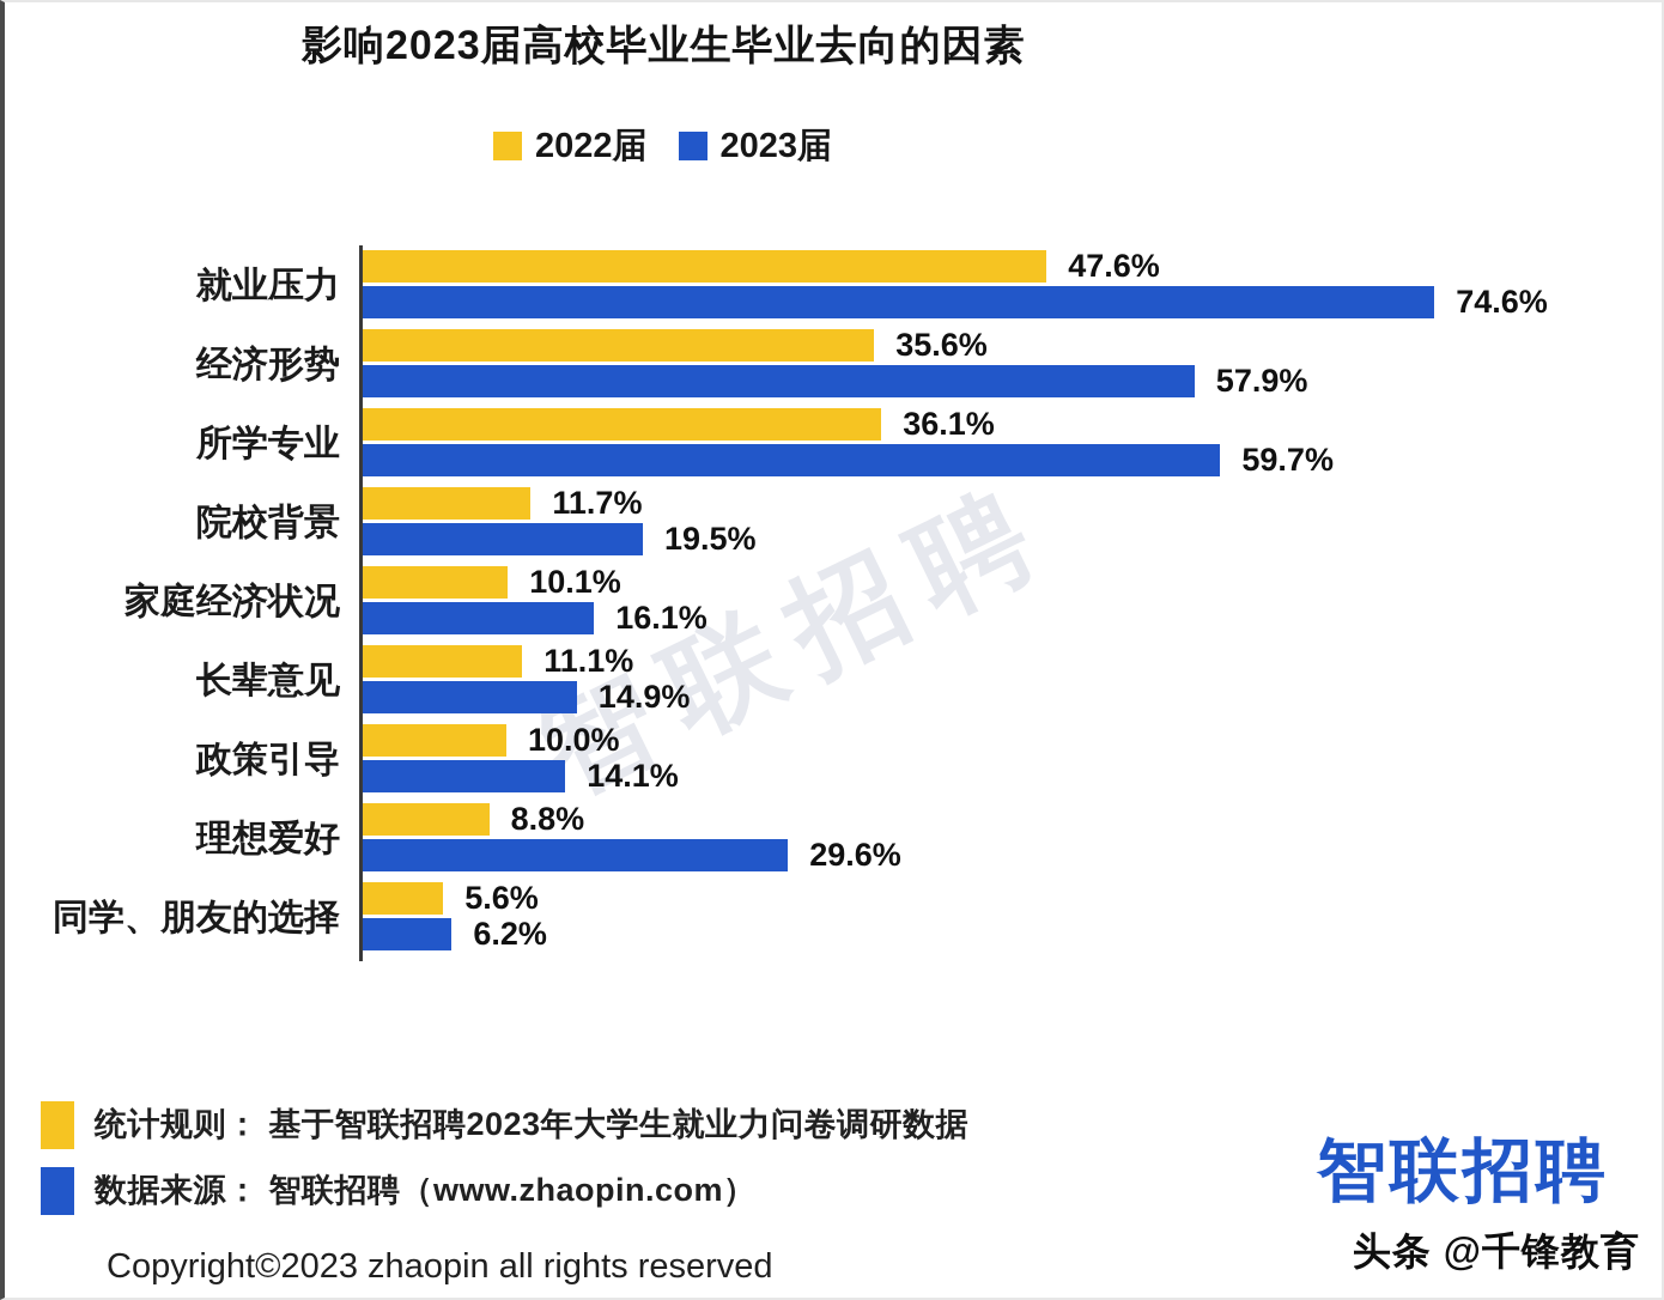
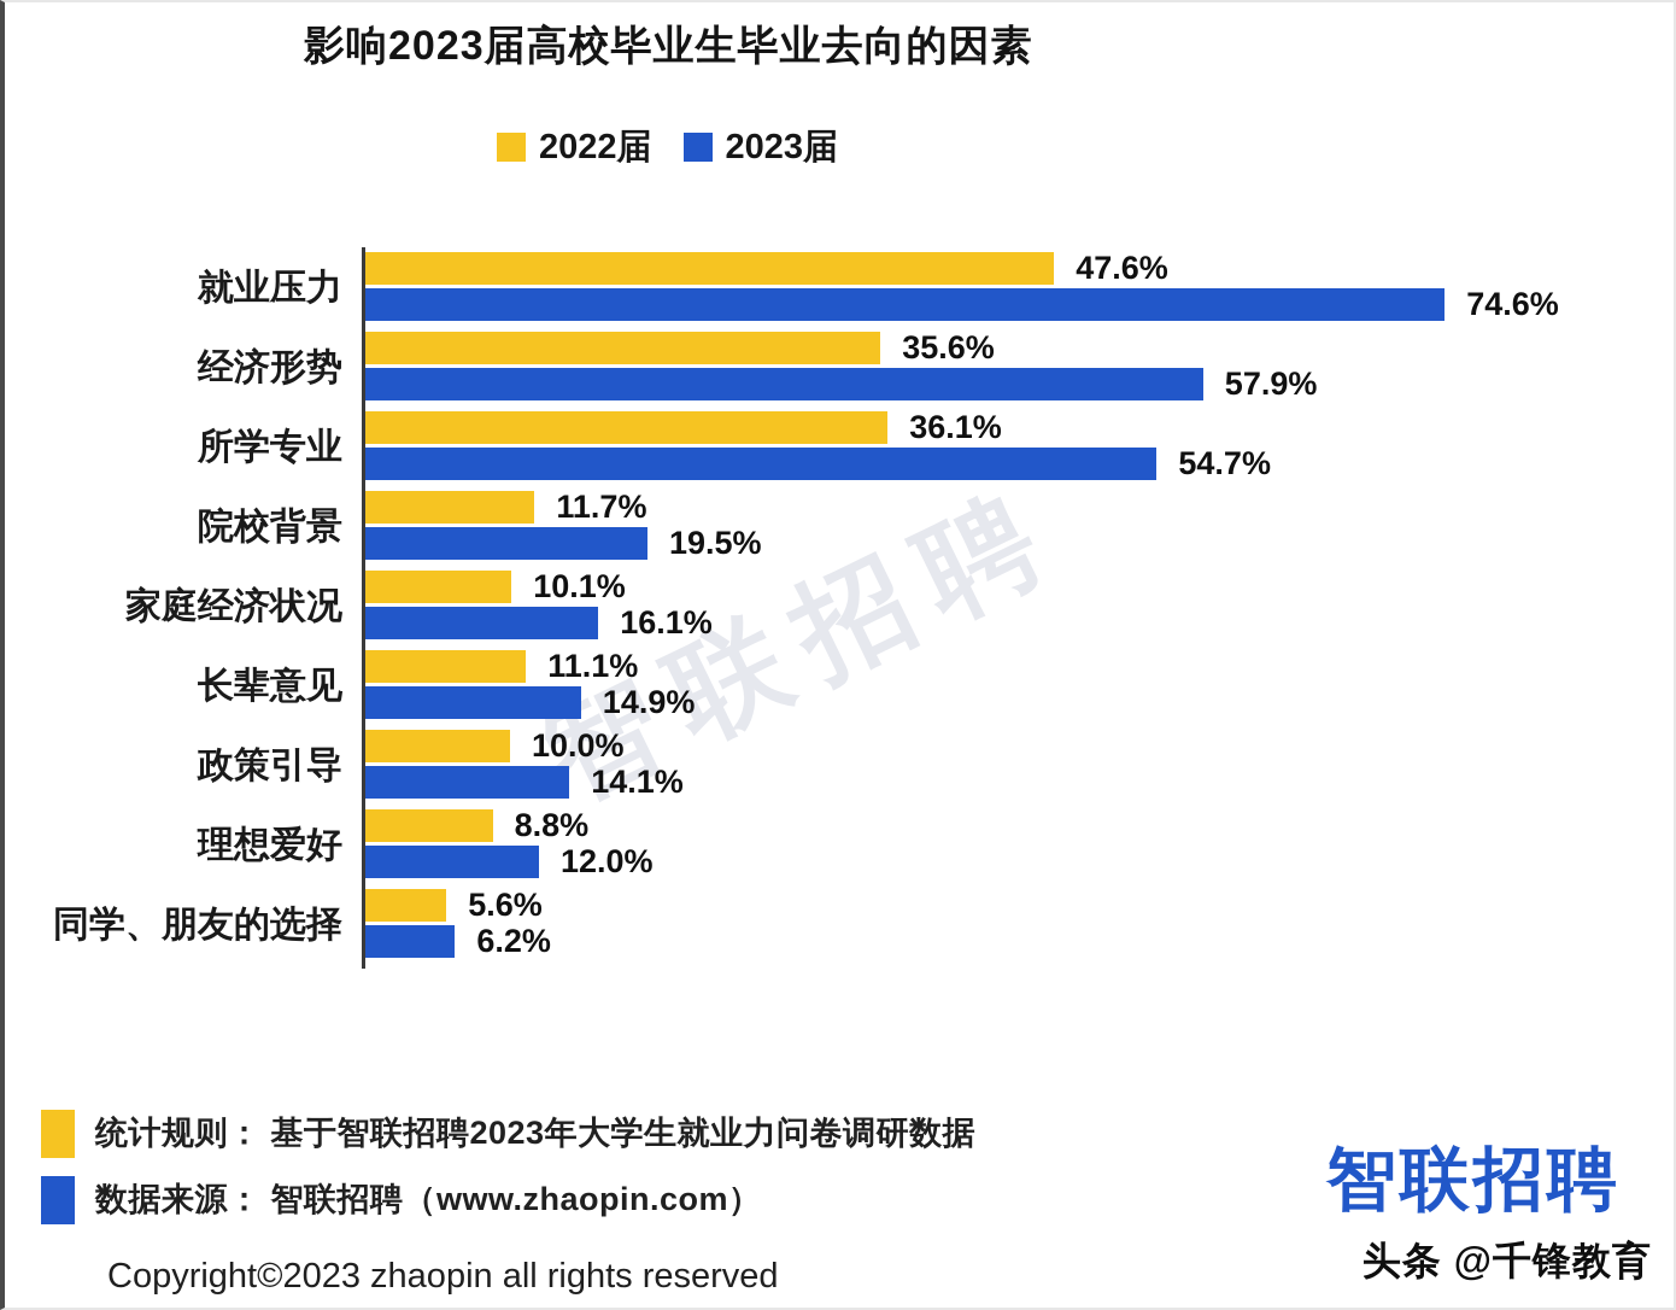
2023届/所学专业: 59.7% -> 54.7%
2023届/理想爱好: 29.6% -> 12.0%
